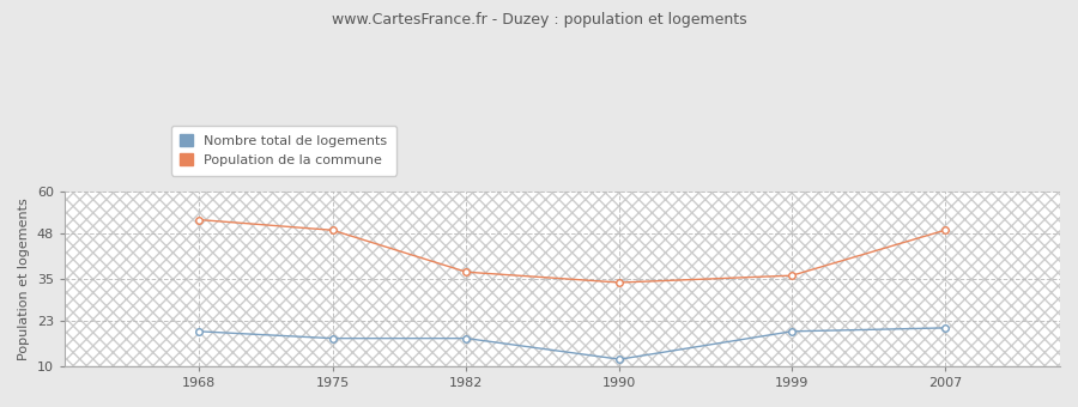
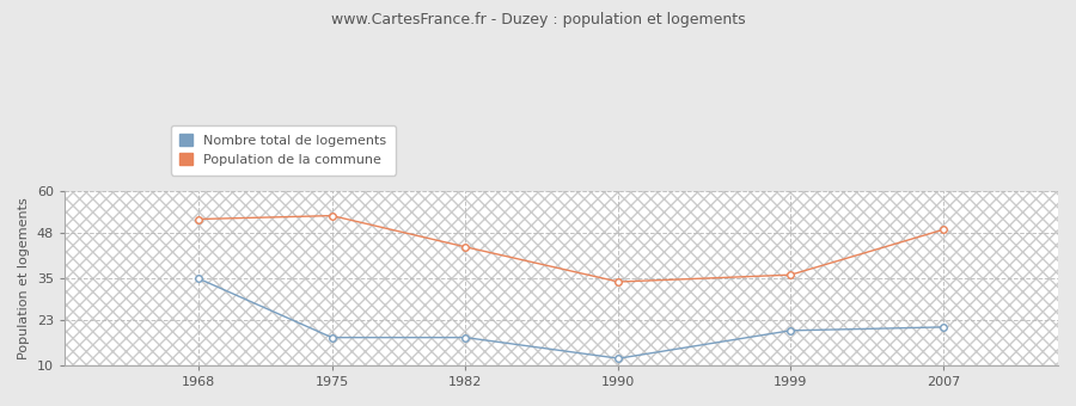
Nombre total de logements/1968: 20 -> 35
Population de la commune/1975: 49 -> 53
Population de la commune/1982: 37 -> 44
